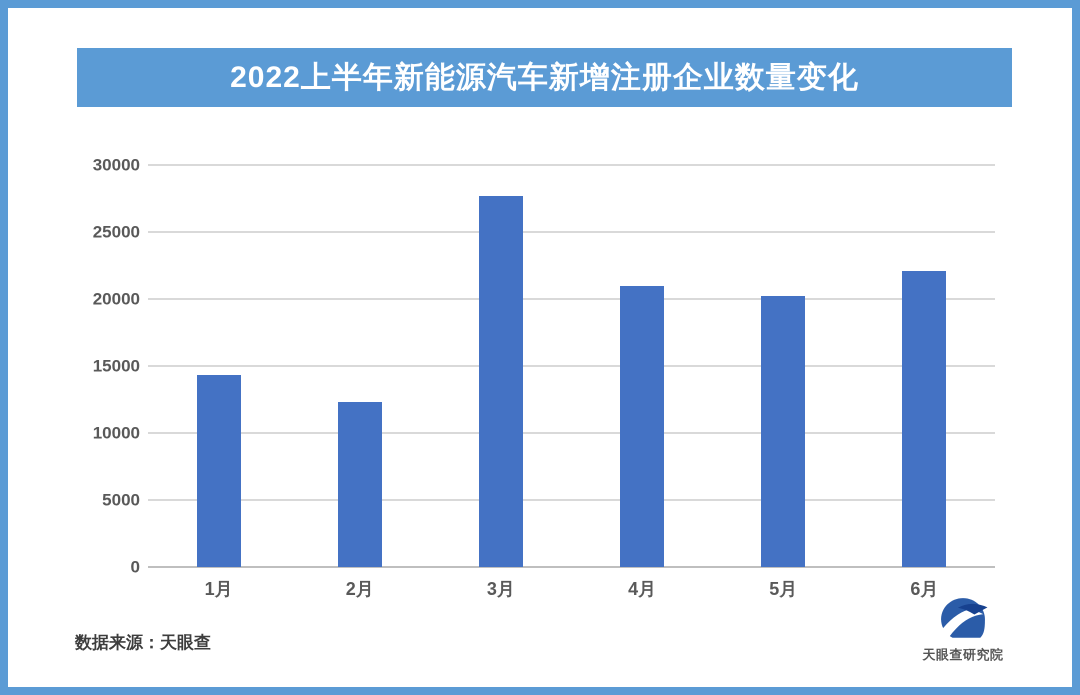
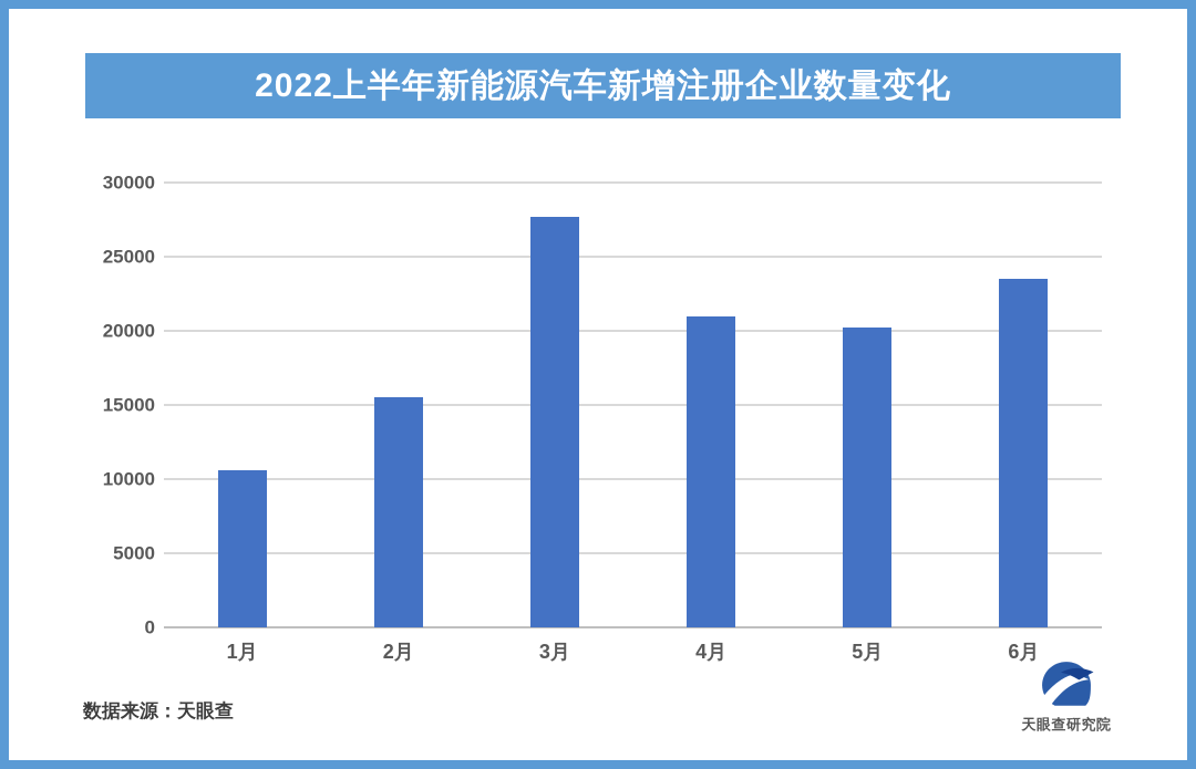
1月: 14300 -> 10600
2月: 12300 -> 15500
6月: 22100 -> 23500
